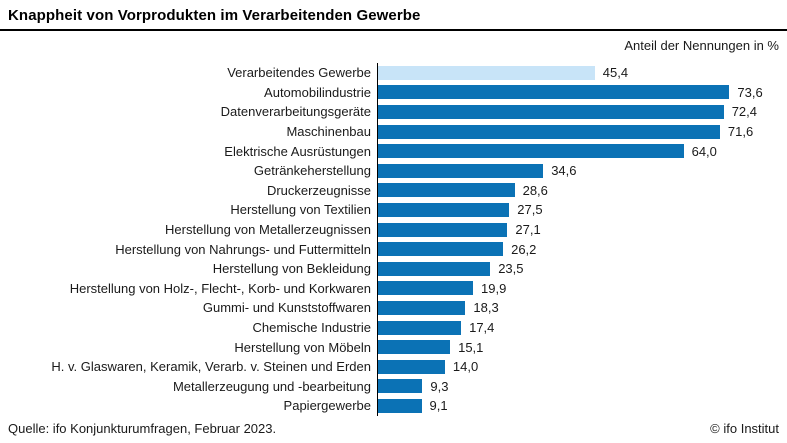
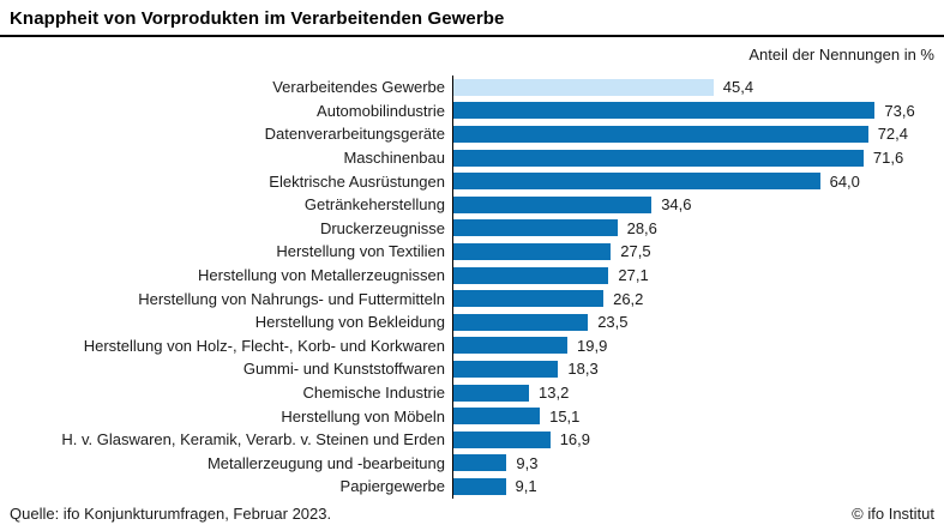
Chemische Industrie: 17,4 -> 13,2
H. v. Glaswaren, Keramik, Verarb. v. Steinen und Erden: 14,0 -> 16,9
